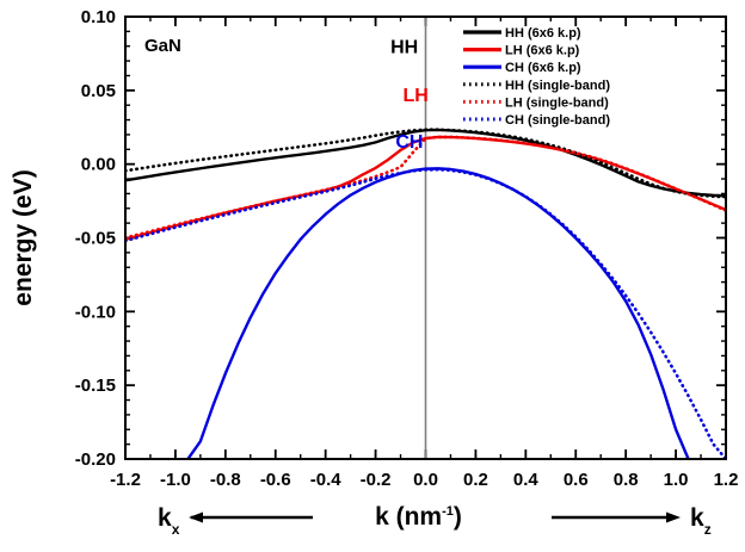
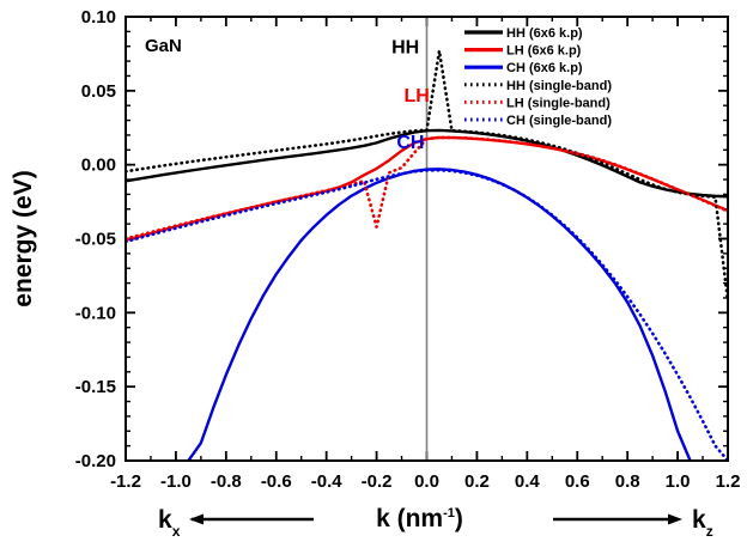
LH (single-band)/-0.2: -0.008 -> -0.042
HH (single-band)/0.05: 0.023 -> 0.077
HH (single-band)/1.2: -0.022 -> -0.092
